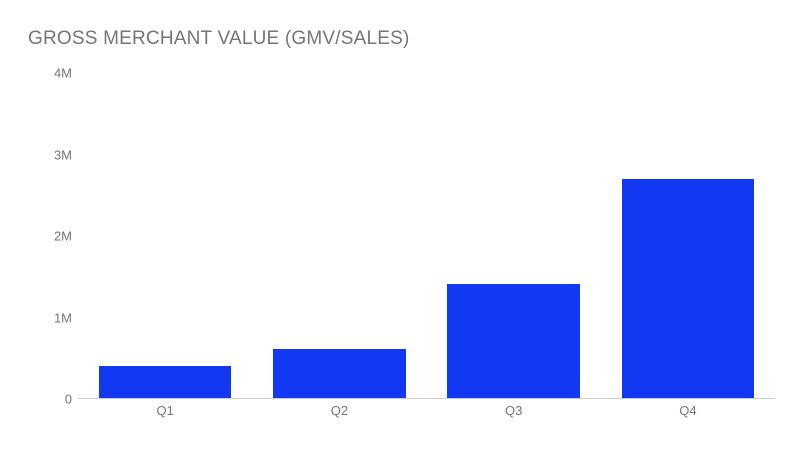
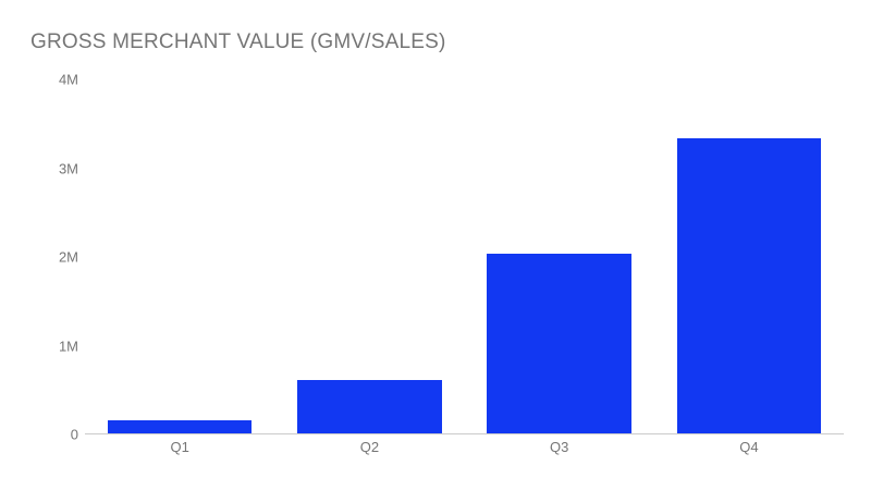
Q1: 0.4M -> 0.2M
Q3: 1.4M -> 2.0M
Q4: 2.7M -> 3.3M
